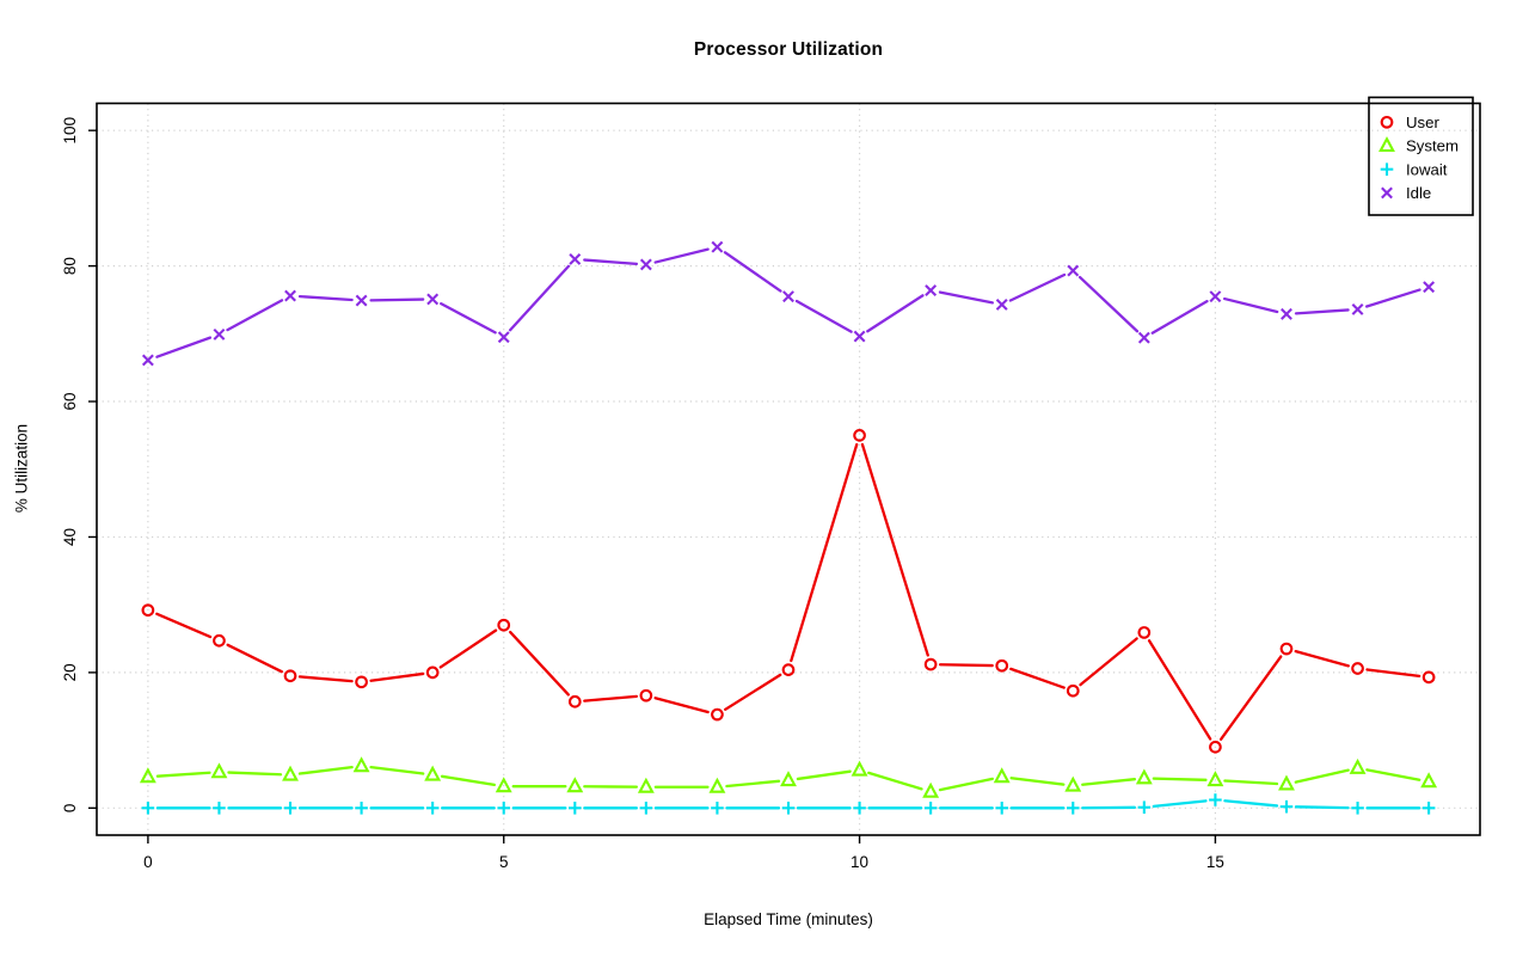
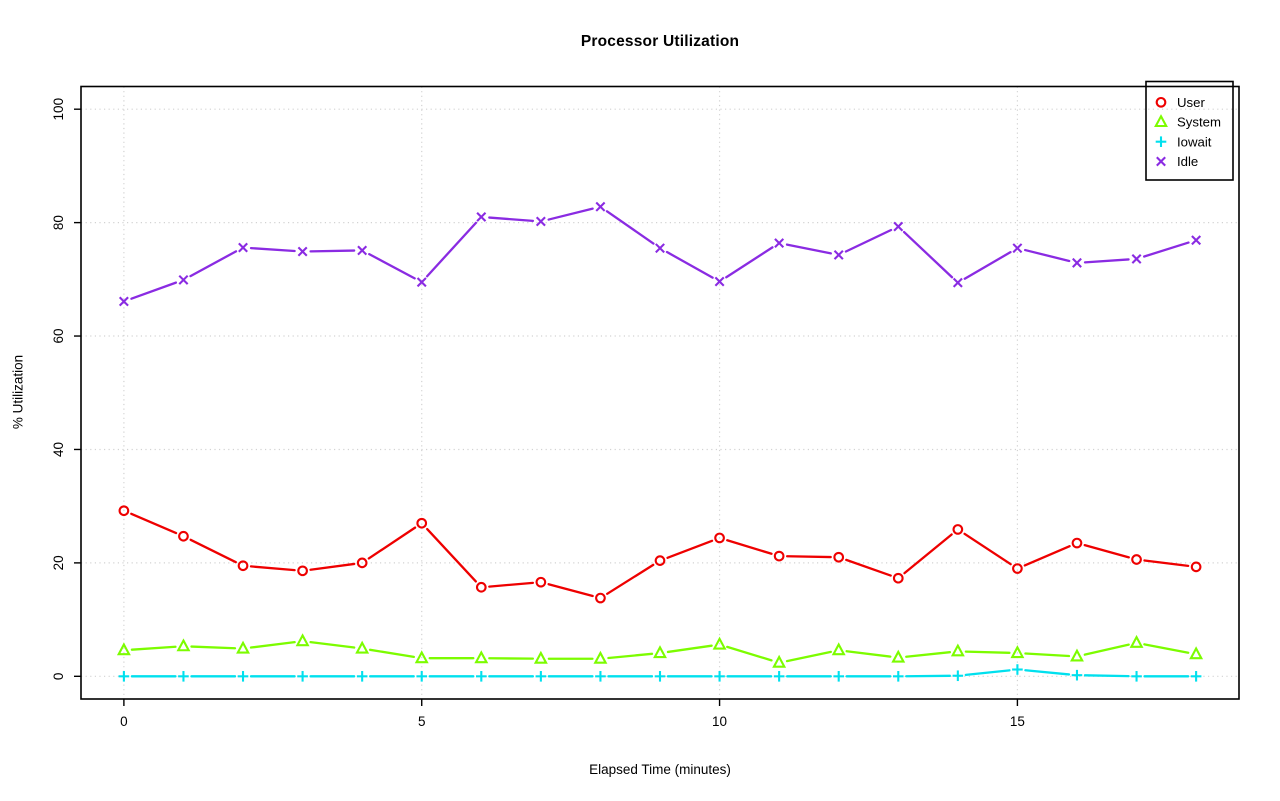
User/10: 55 -> 24
User/15: 9 -> 19
